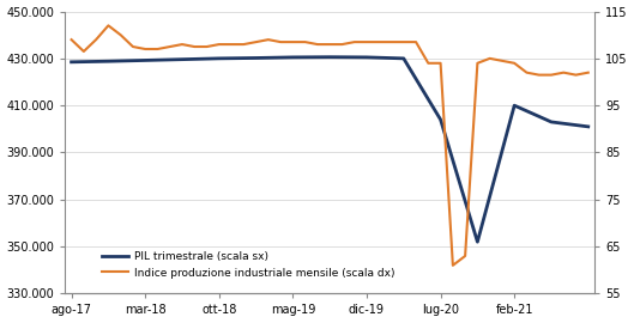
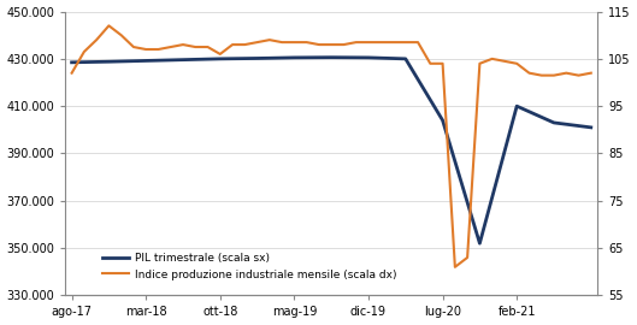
Indice produzione industriale mensile (scala dx)/ago-17: 109.0 -> 102.0
Indice produzione industriale mensile (scala dx)/ott-18: 108.0 -> 106.0
